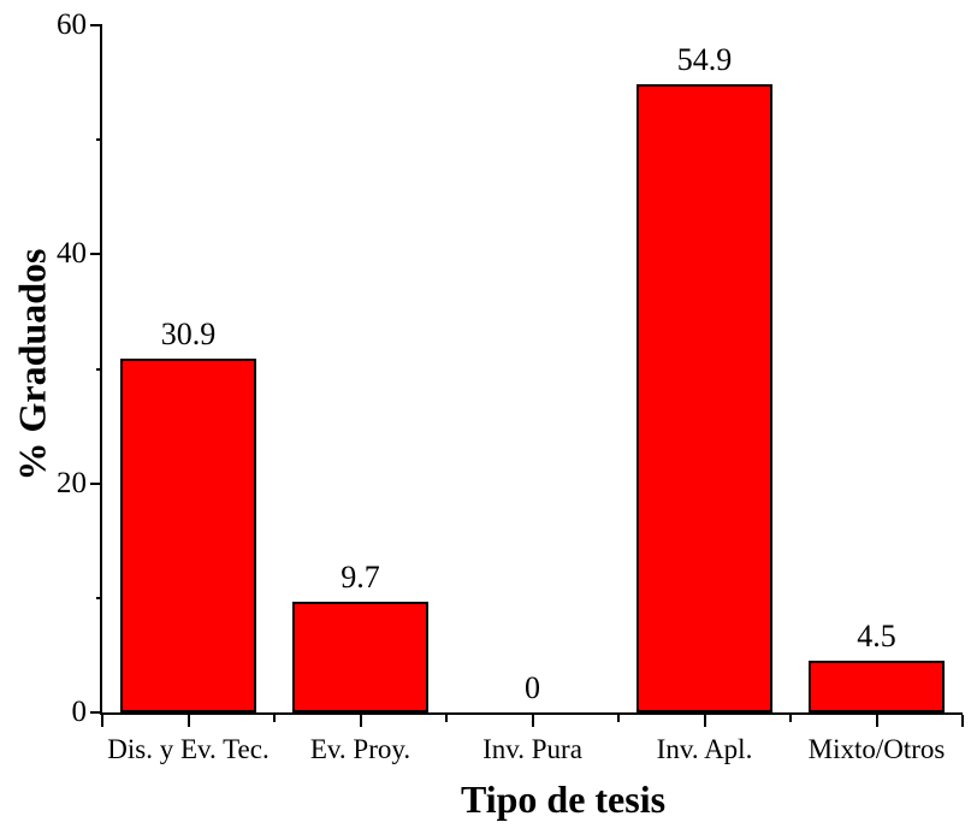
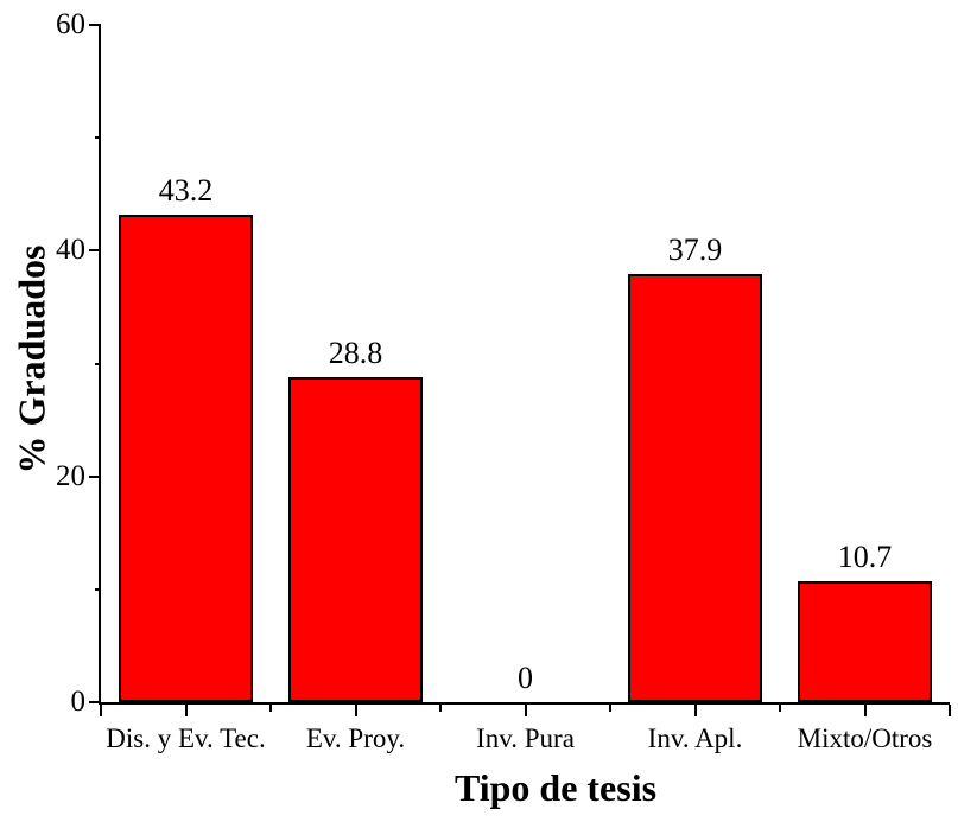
Dis. y Ev. Tec.: 30.9 -> 43.2
Ev. Proy.: 9.7 -> 28.8
Inv. Apl.: 54.9 -> 37.9
Mixto/Otros: 4.5 -> 10.7
